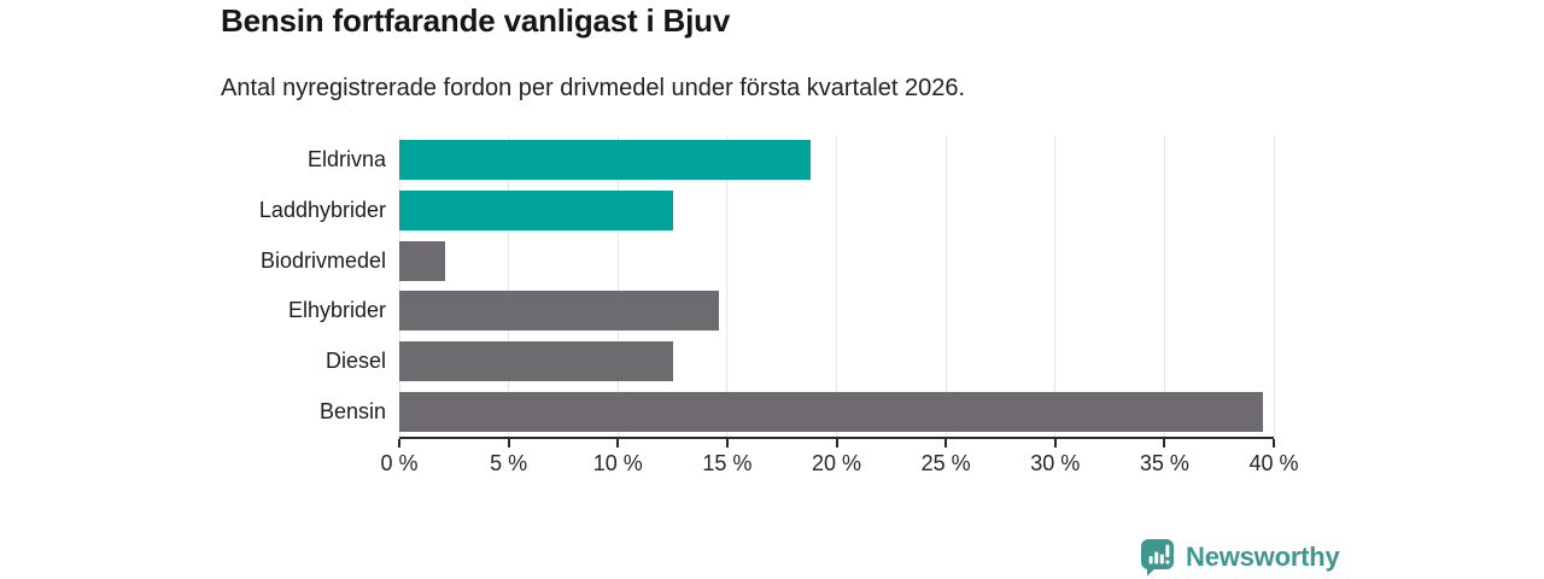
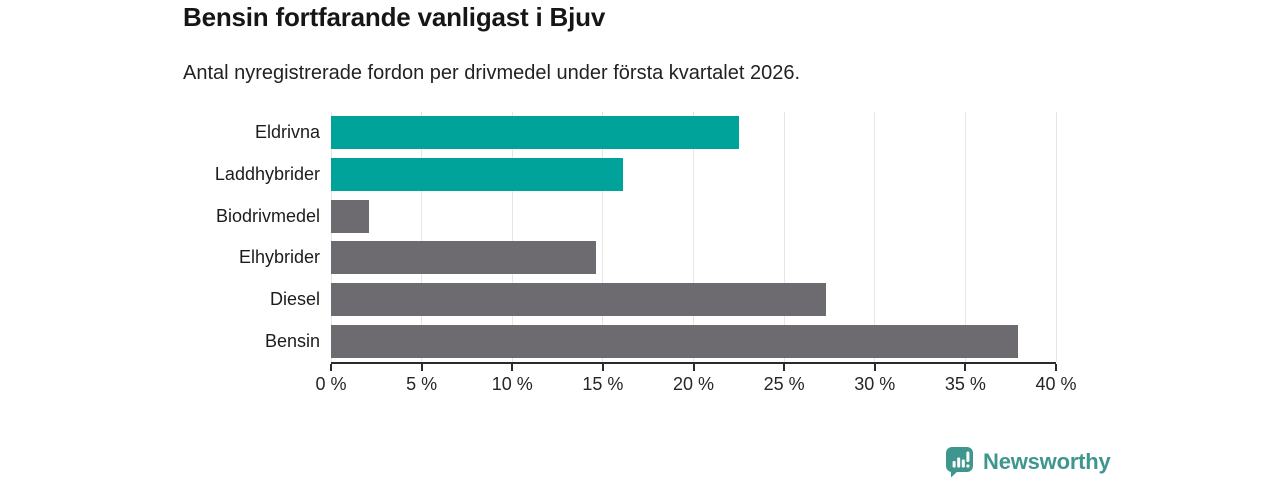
Eldrivna: 18.8% -> 22.5%
Laddhybrider: 12.5% -> 16.1%
Diesel: 12.5% -> 27.3%
Bensin: 39.5% -> 37.9%
